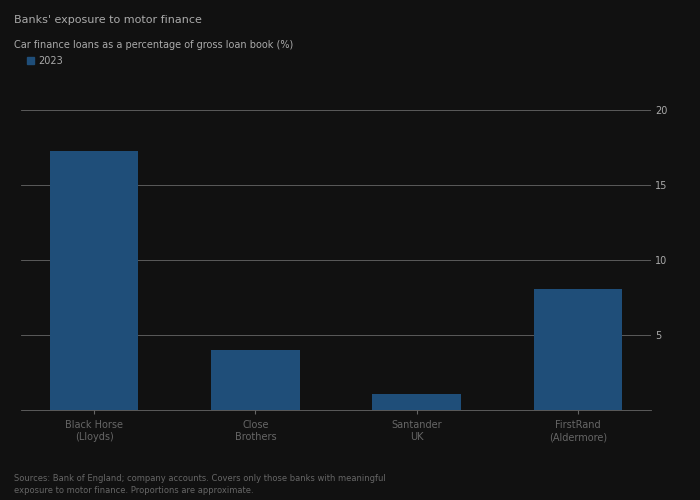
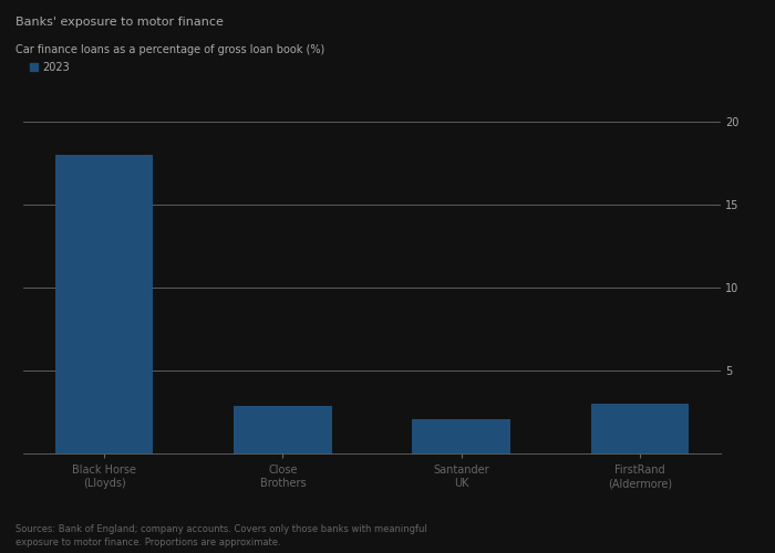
Black Horse (Lloyds): 17.3 -> 18.0
Close Brothers: 4.0 -> 2.9
Santander UK: 1.1 -> 2.1
FirstRand (Aldermore): 8.1 -> 3.0
